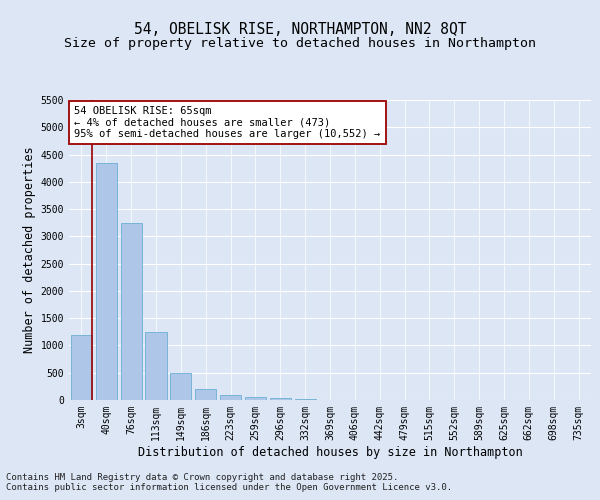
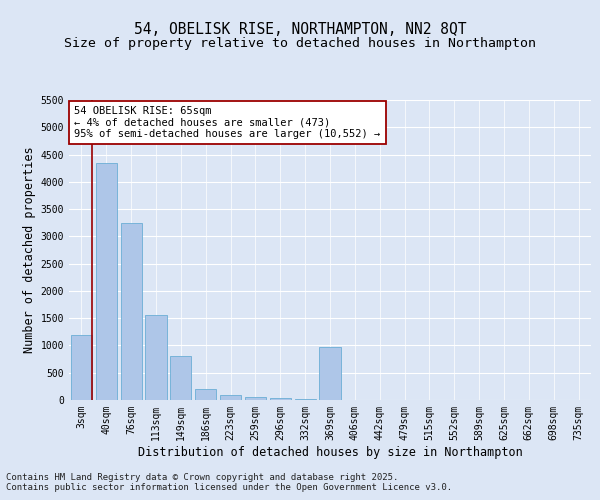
113sqm: 1250 -> 1560
149sqm: 500 -> 800
369sqm: 0 -> 980
